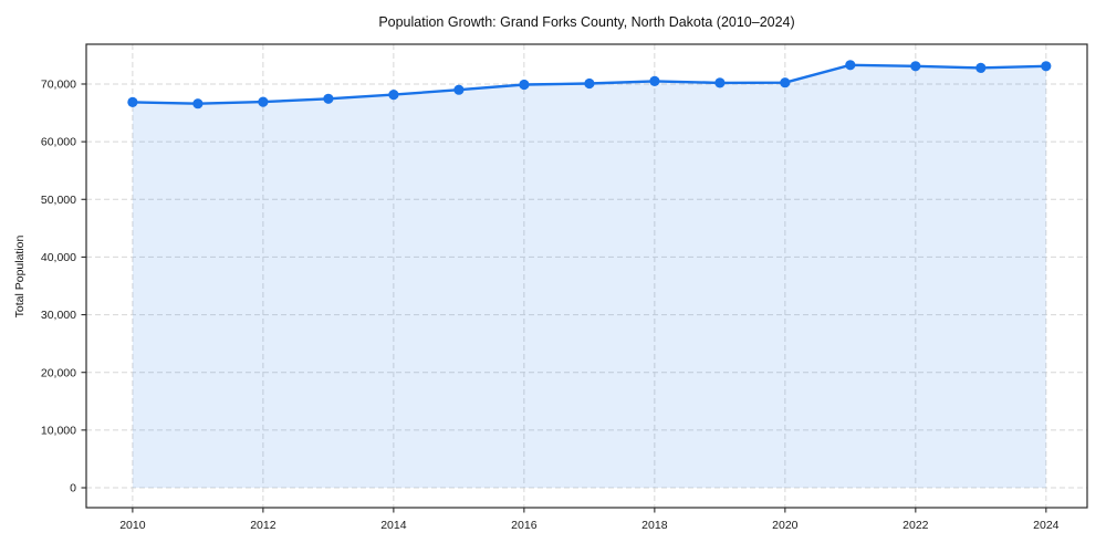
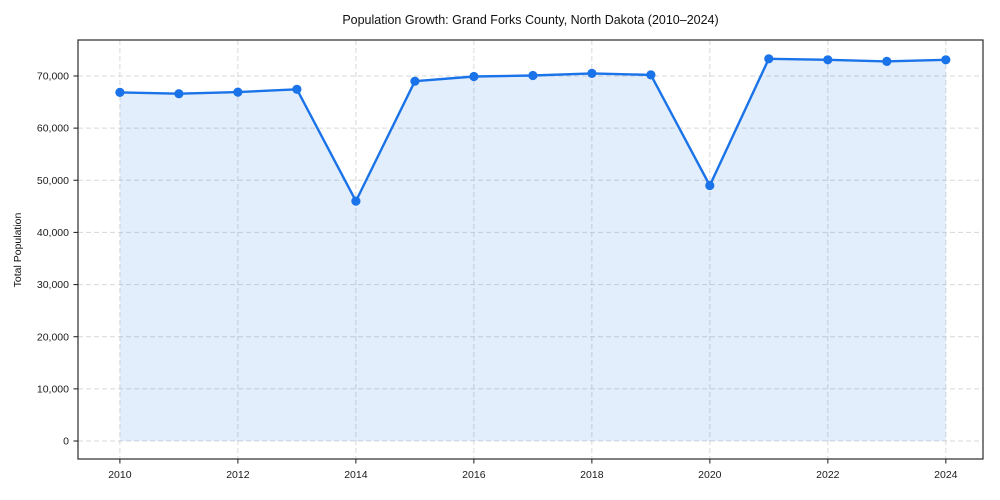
2014: 68000 -> 46000
2020: 70000 -> 49000
